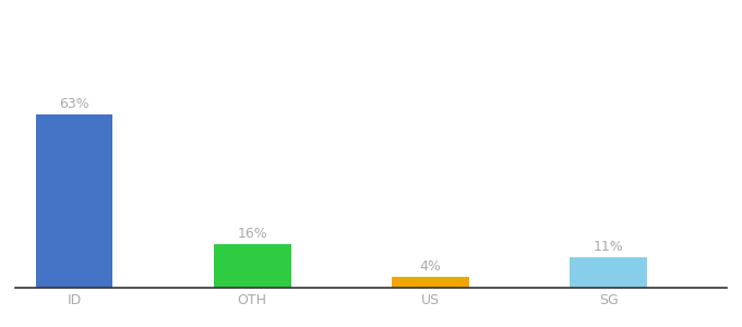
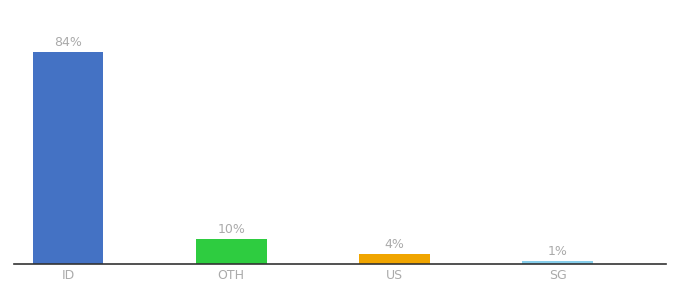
ID: 63% -> 84%
OTH: 16% -> 10%
SG: 11% -> 1%
